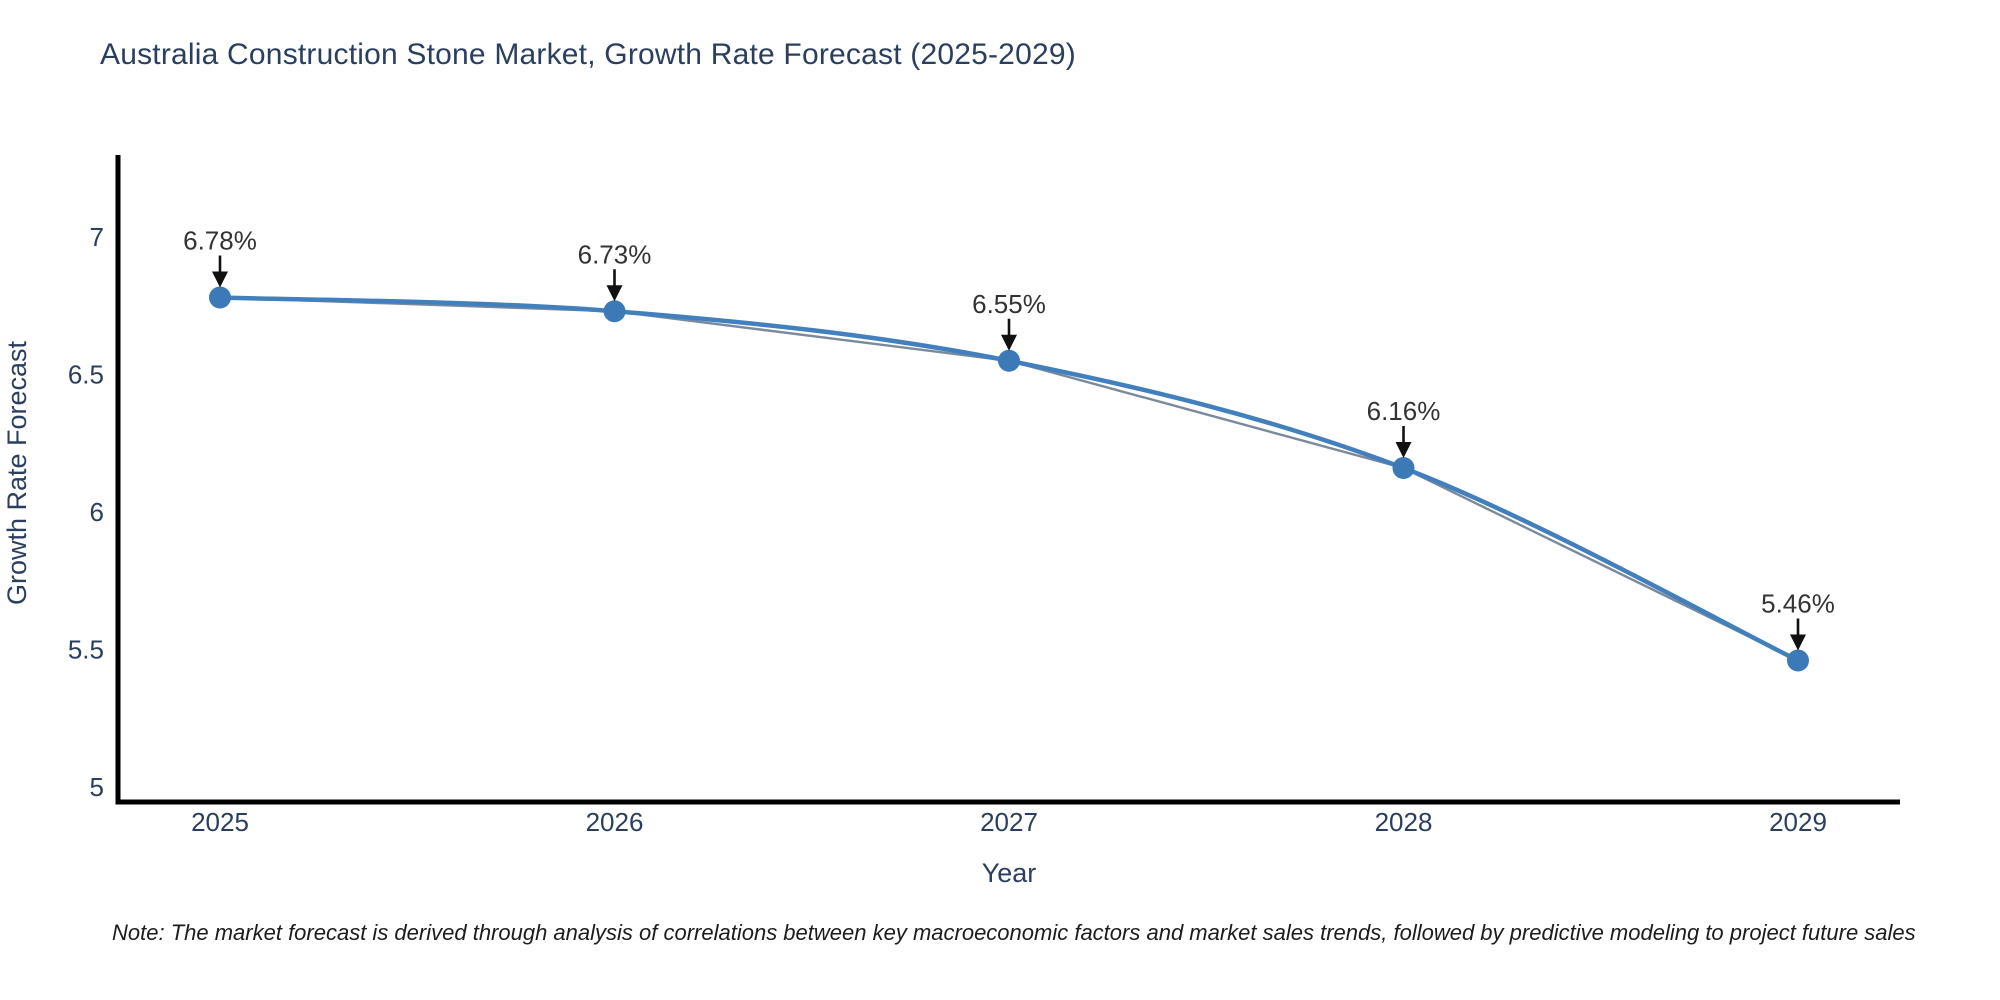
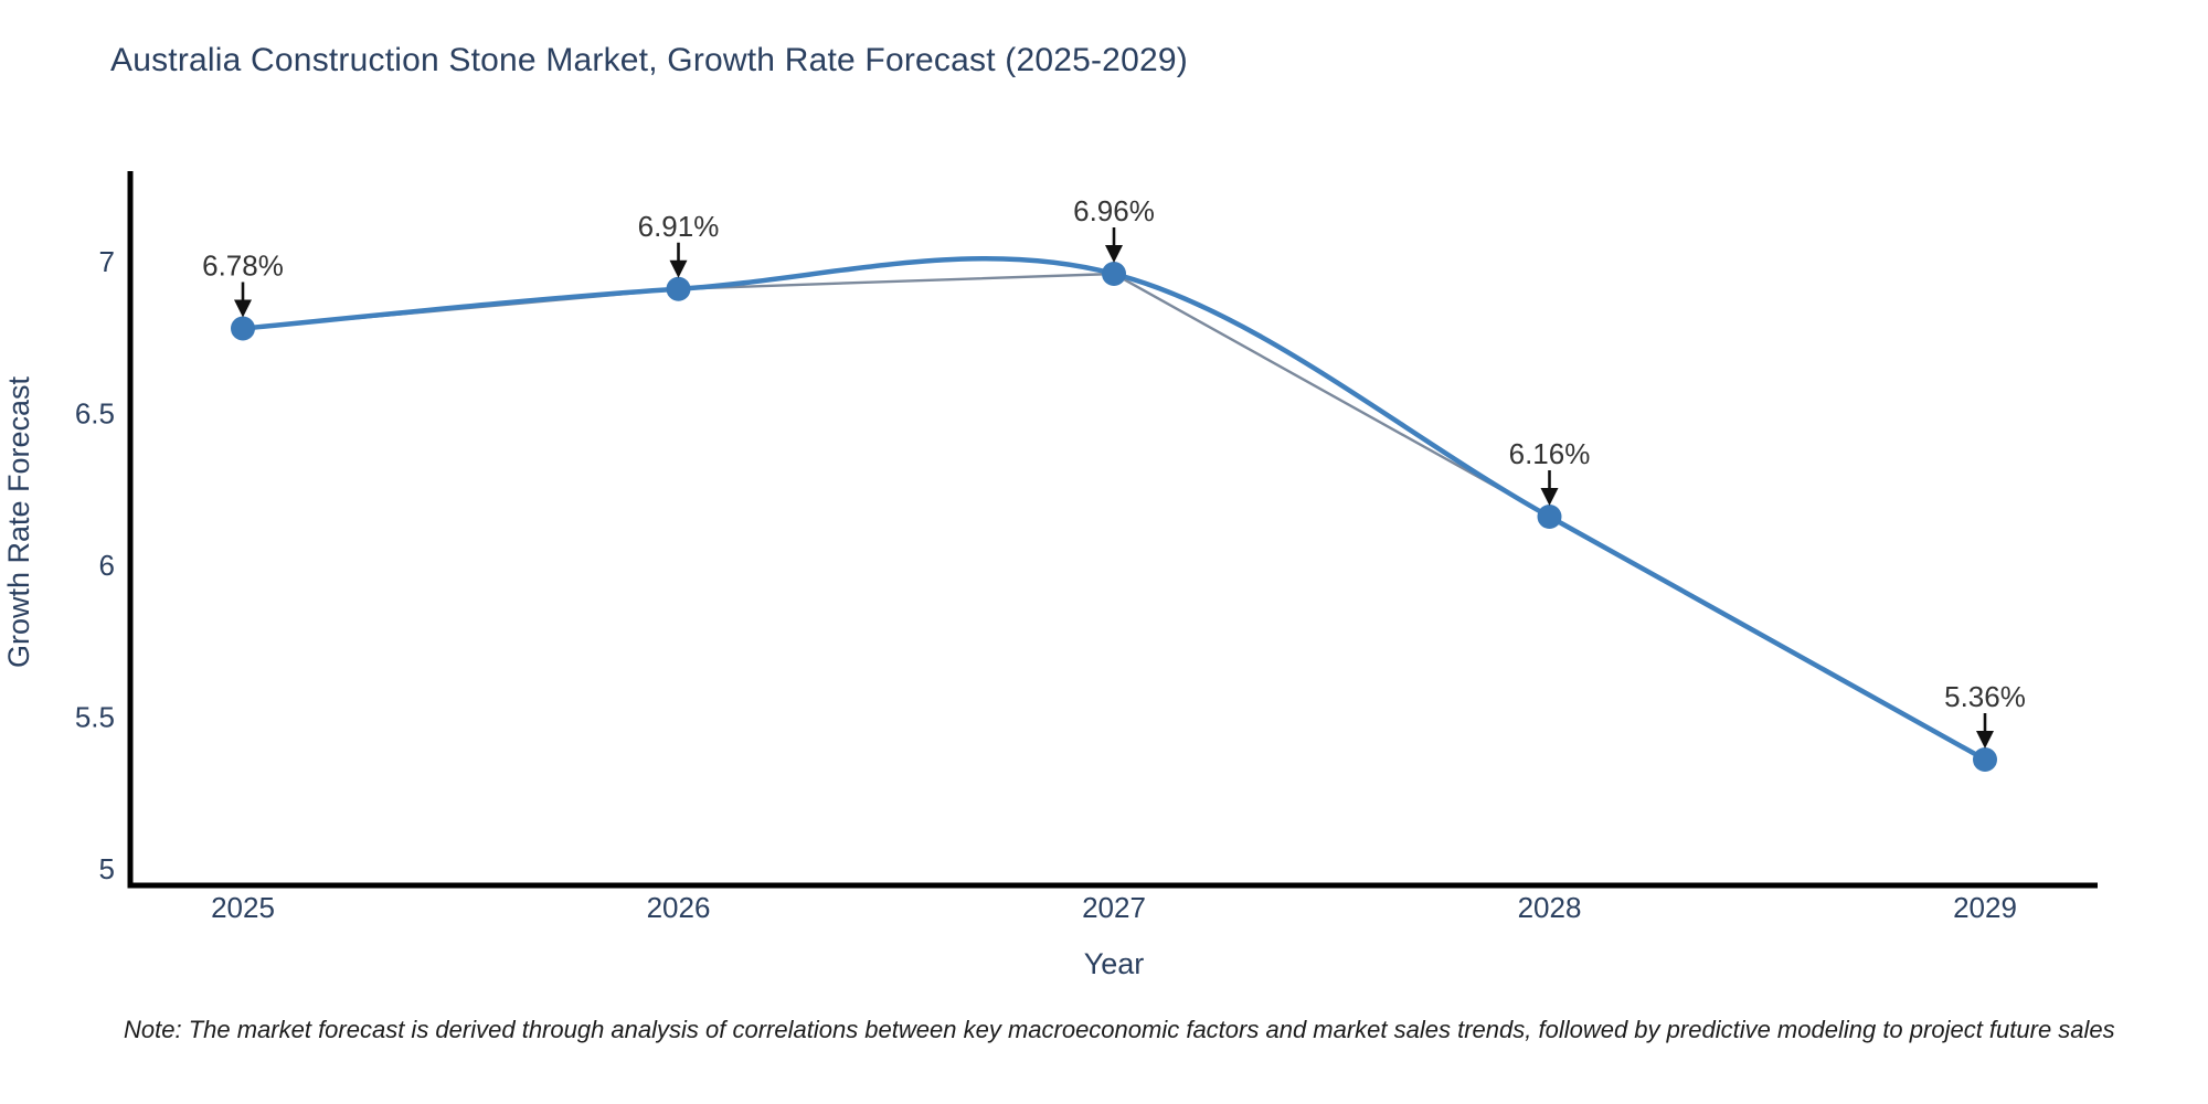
2026: 6.73% -> 6.91%
2027: 6.55% -> 6.96%
2029: 5.46% -> 5.36%
